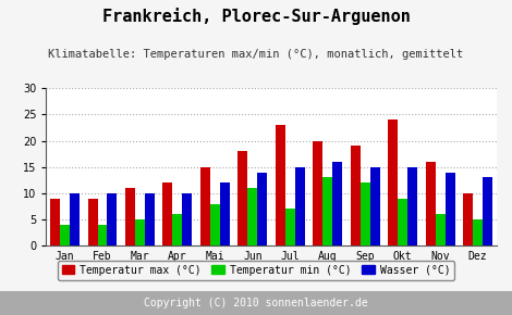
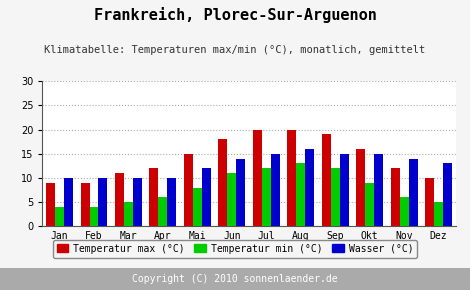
Temperatur max (°C)/Jul: 23 -> 20
Temperatur min (°C)/Jul: 7 -> 12
Temperatur max (°C)/Okt: 24 -> 16
Temperatur max (°C)/Nov: 16 -> 12
